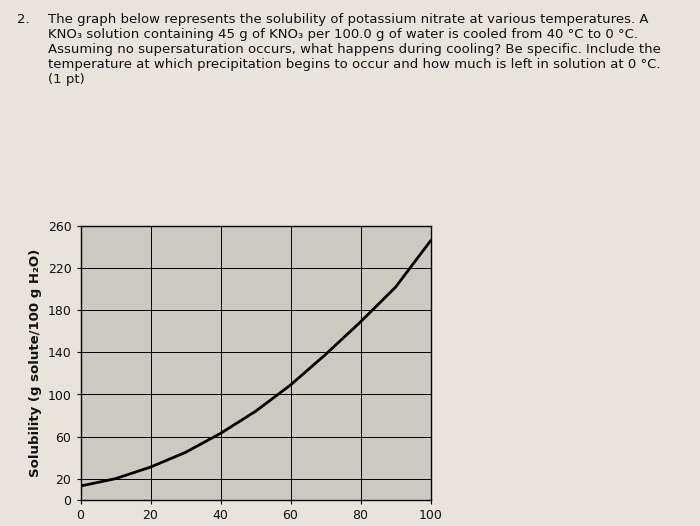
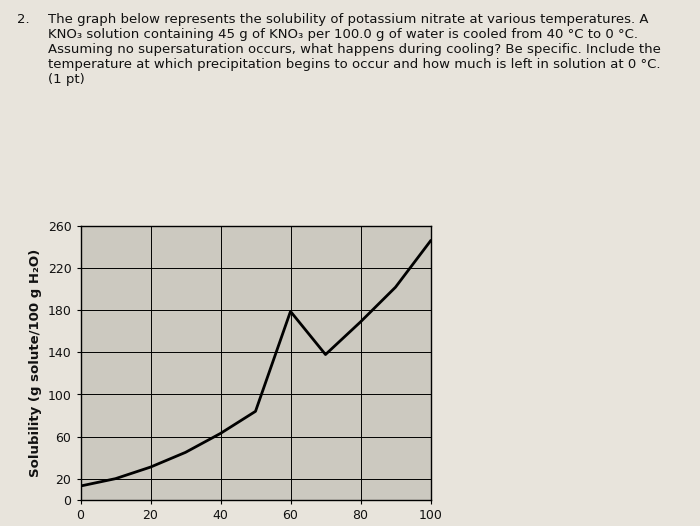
60: 109 -> 179
